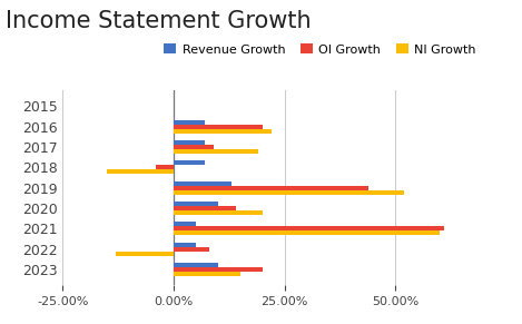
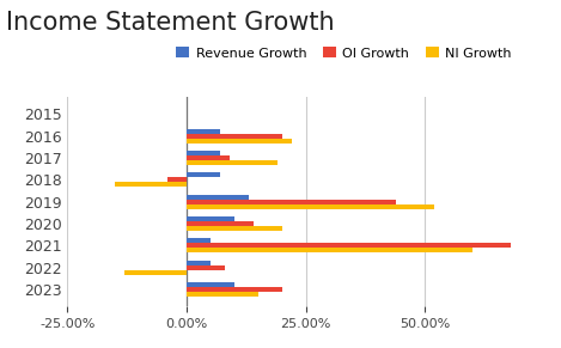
OI Growth/2021: 61% -> 68%
